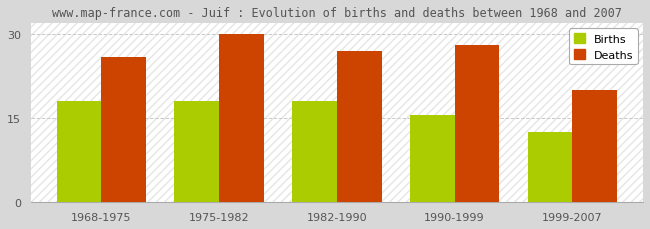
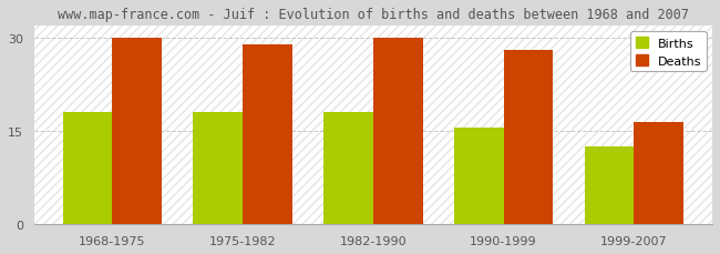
Deaths/1968-1975: 26.0 -> 30.0
Deaths/1975-1982: 30.0 -> 29.0
Deaths/1982-1990: 27.0 -> 30.0
Deaths/1999-2007: 20.0 -> 16.5
